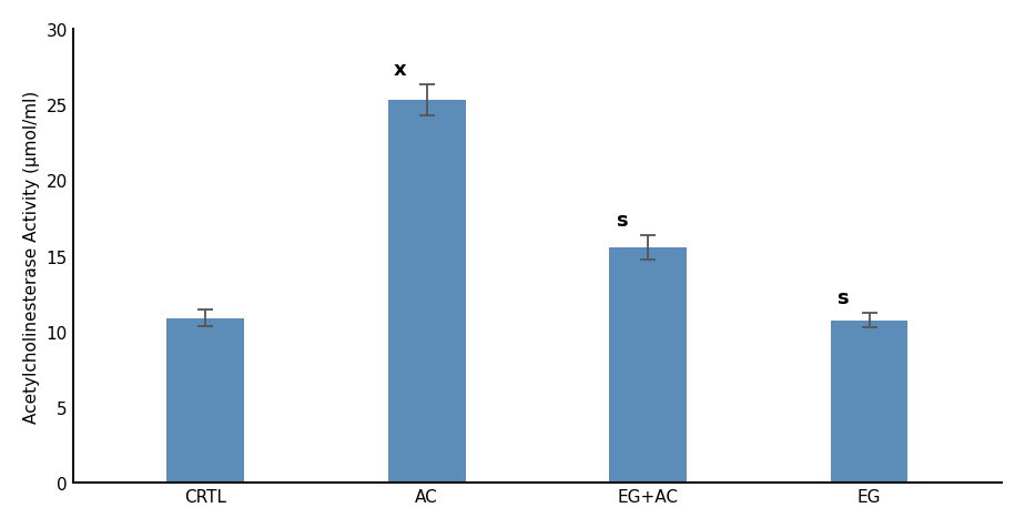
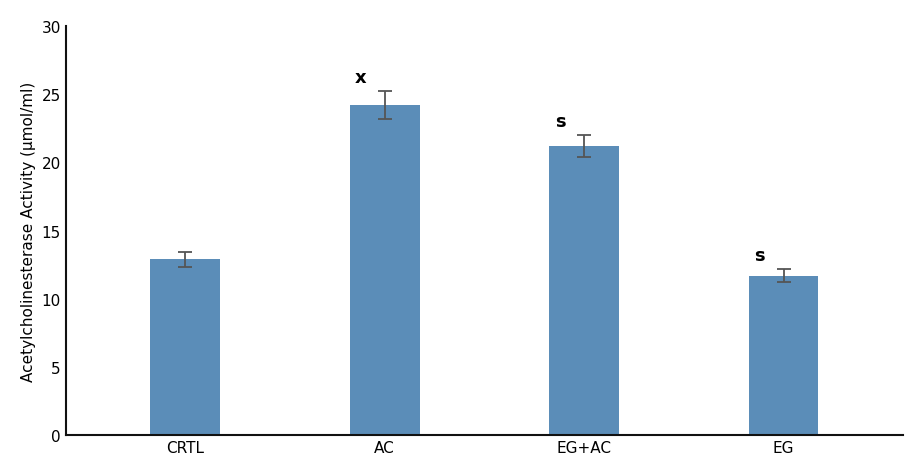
CRTL: 10.9 -> 12.9
AC: 25.3 -> 24.2
EG+AC: 15.6 -> 21.2
EG: 10.8 -> 11.7
